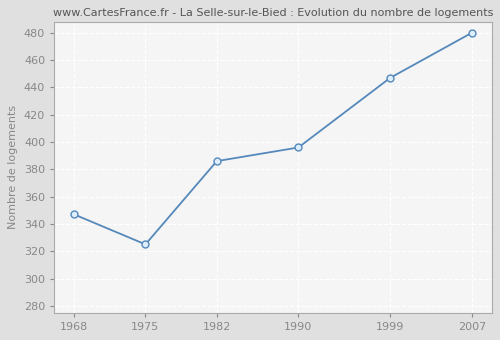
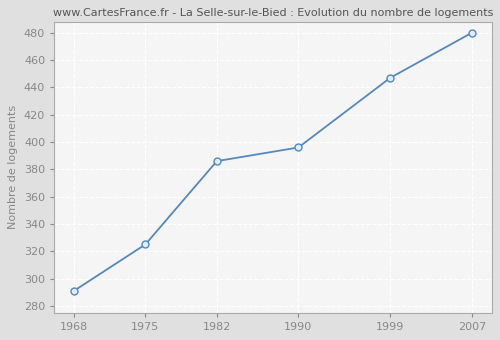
1968: 347 -> 291
